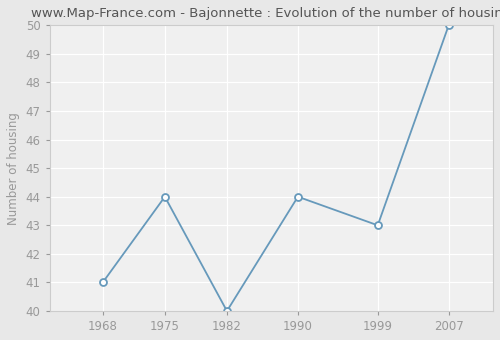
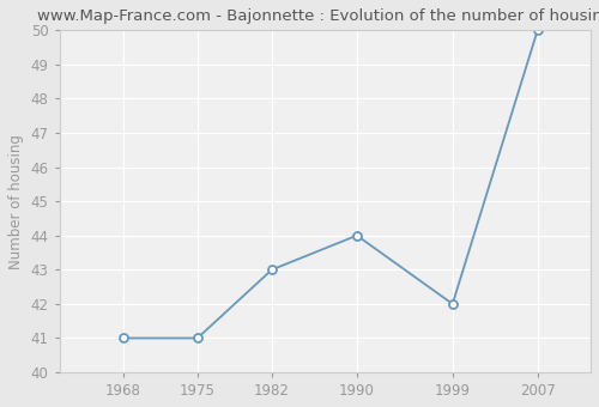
1975: 44 -> 41
1982: 40 -> 43
1999: 43 -> 42
